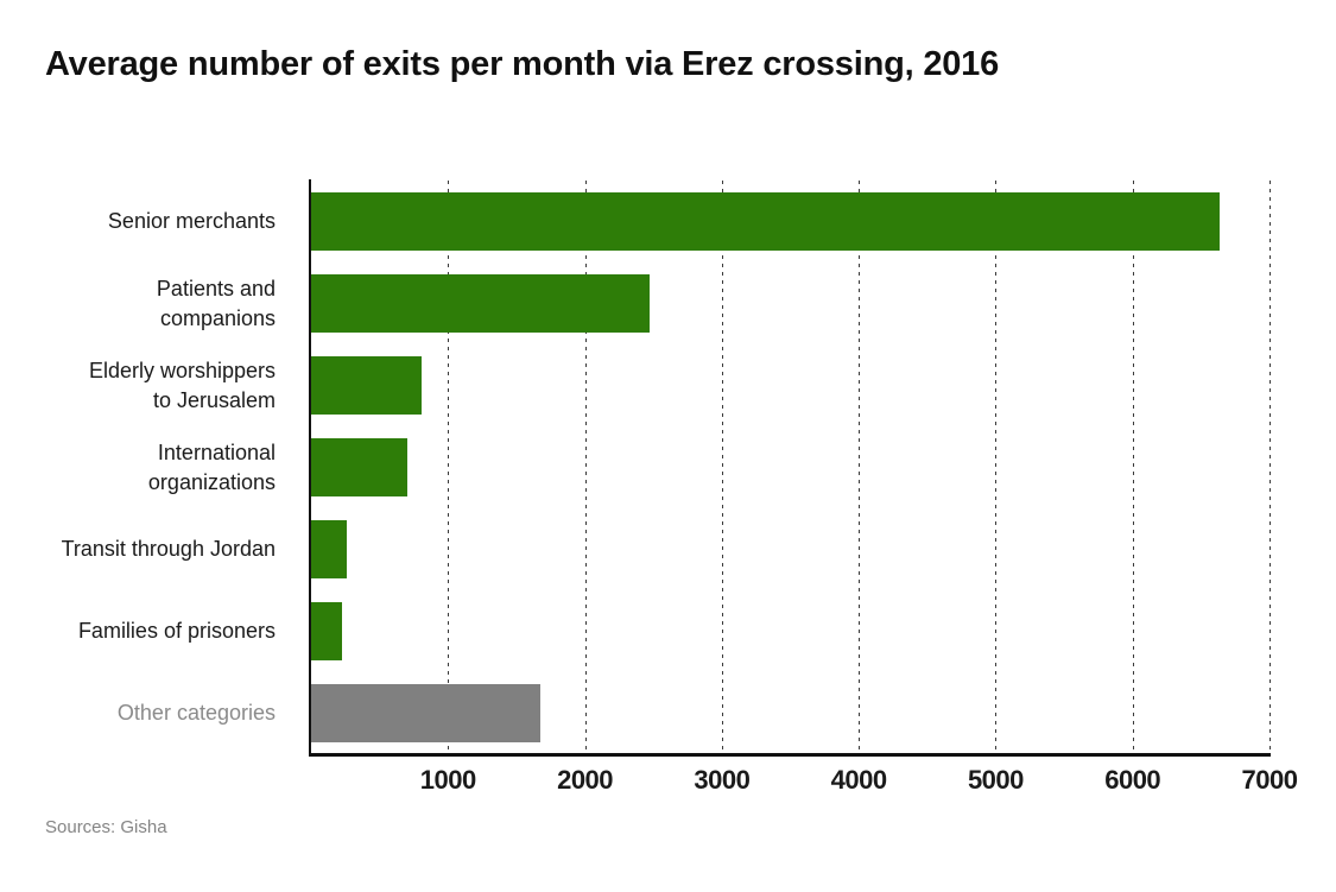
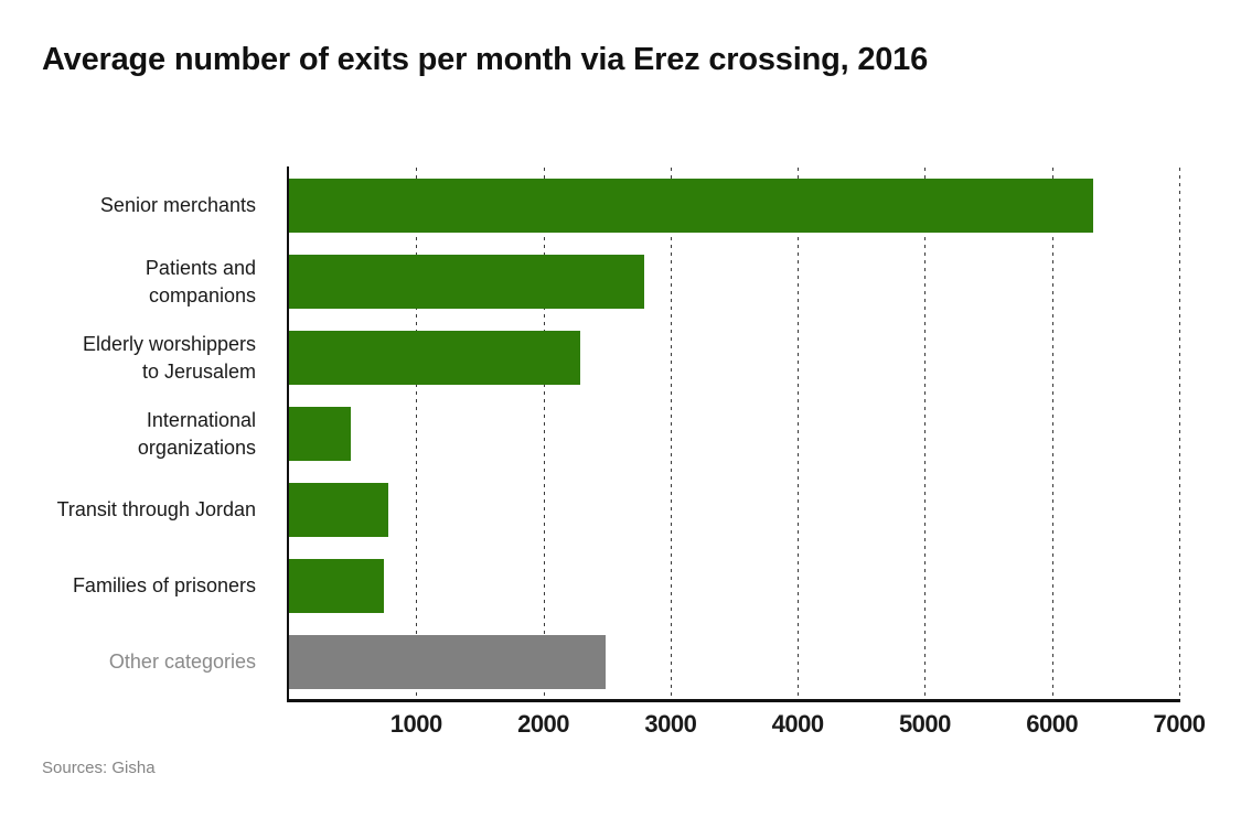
Senior merchants: 6640 -> 6320
Patients and companions: 2470 -> 2790
Elderly worshippers to Jerusalem: 810 -> 2290
International organizations: 700 -> 490
Transit through Jordan: 260 -> 780
Families of prisoners: 220 -> 750
Other categories: 1670 -> 2490
